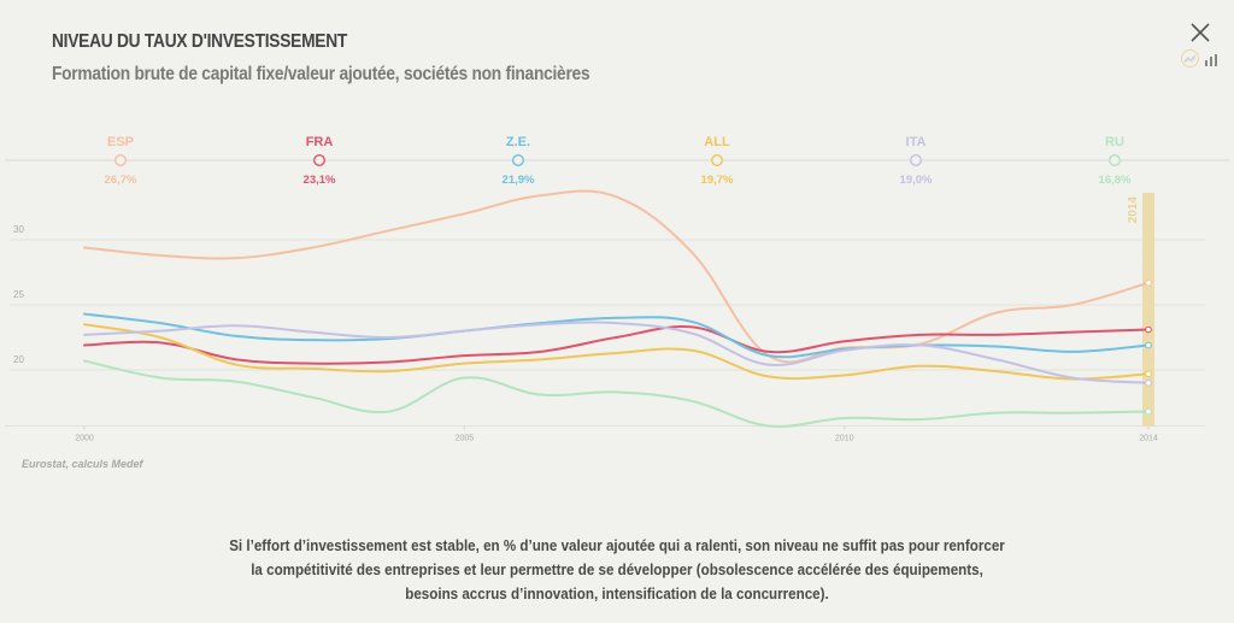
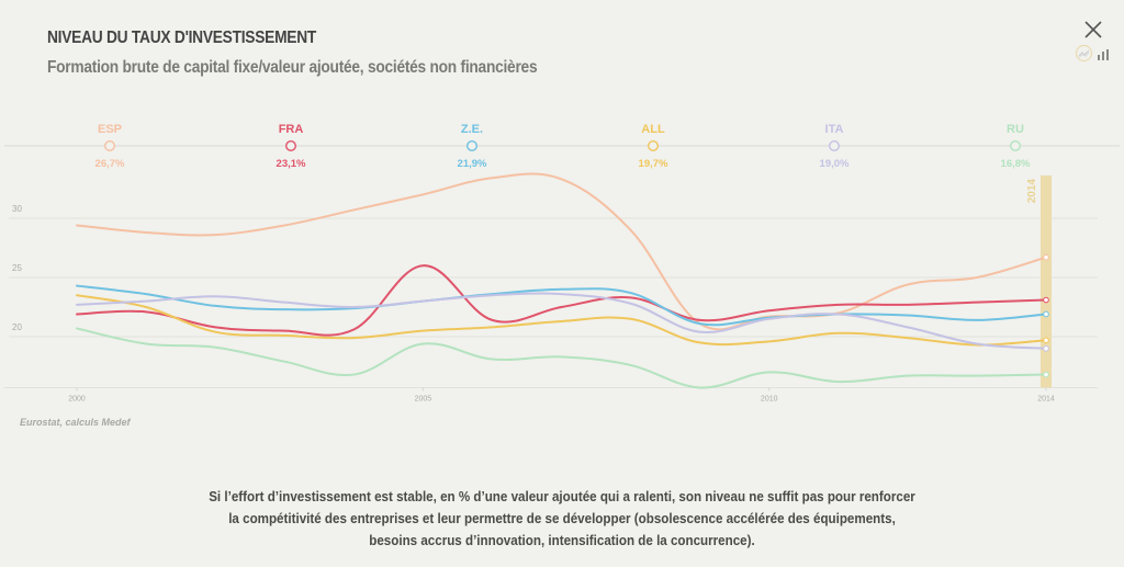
FRA/2005: 21.1 -> 26.0
RU/2010: 16.3 -> 17.0
